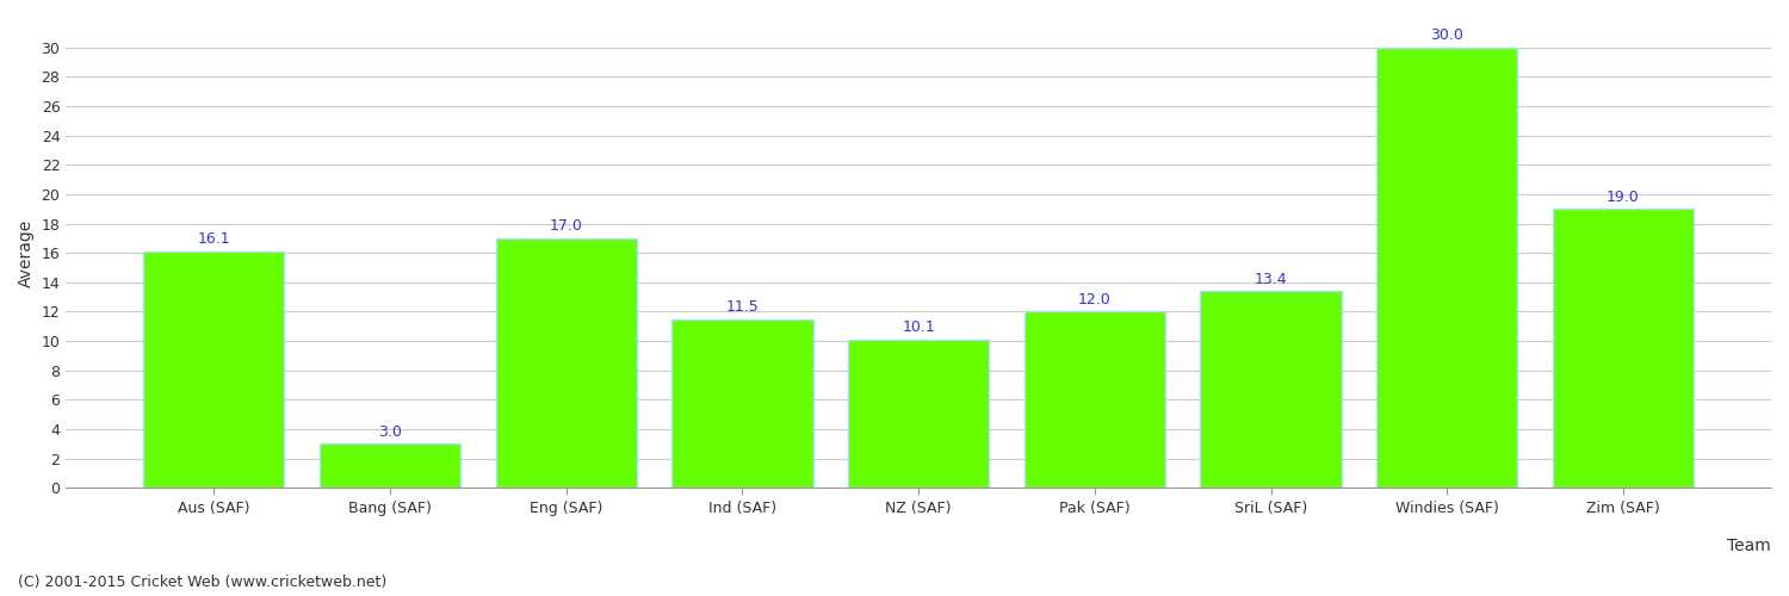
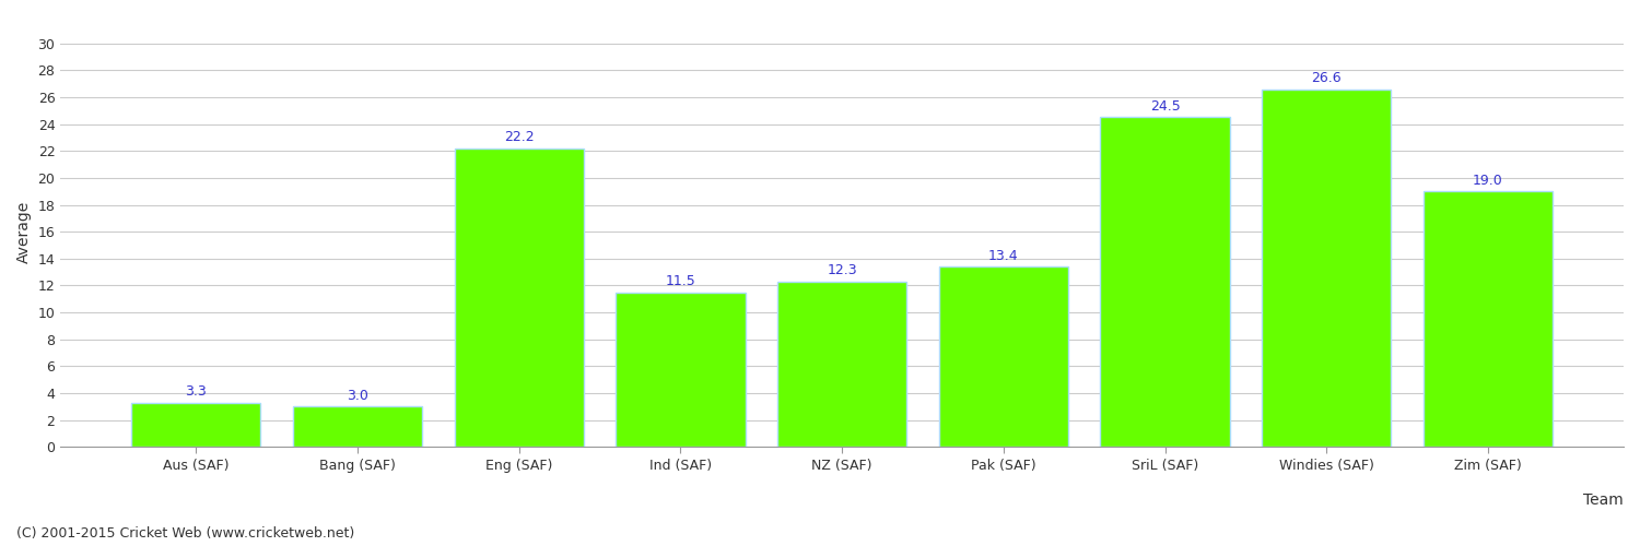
Aus (SAF): 16.1 -> 3.3
Eng (SAF): 17.0 -> 22.2
NZ (SAF): 10.1 -> 12.3
Pak (SAF): 12.0 -> 13.4
SriL (SAF): 13.4 -> 24.5
Windies (SAF): 30.0 -> 26.6
